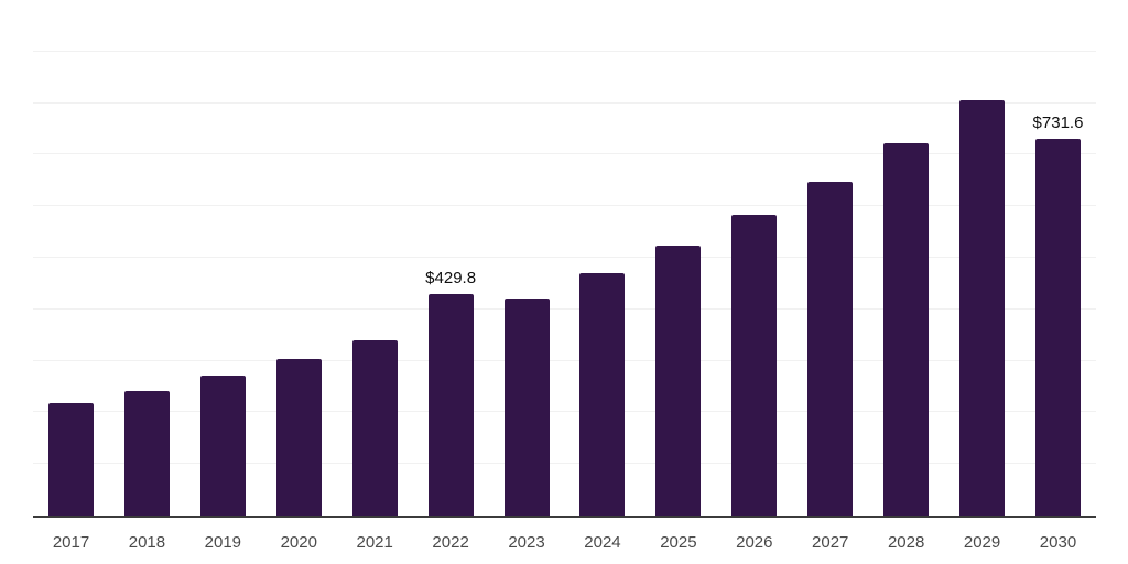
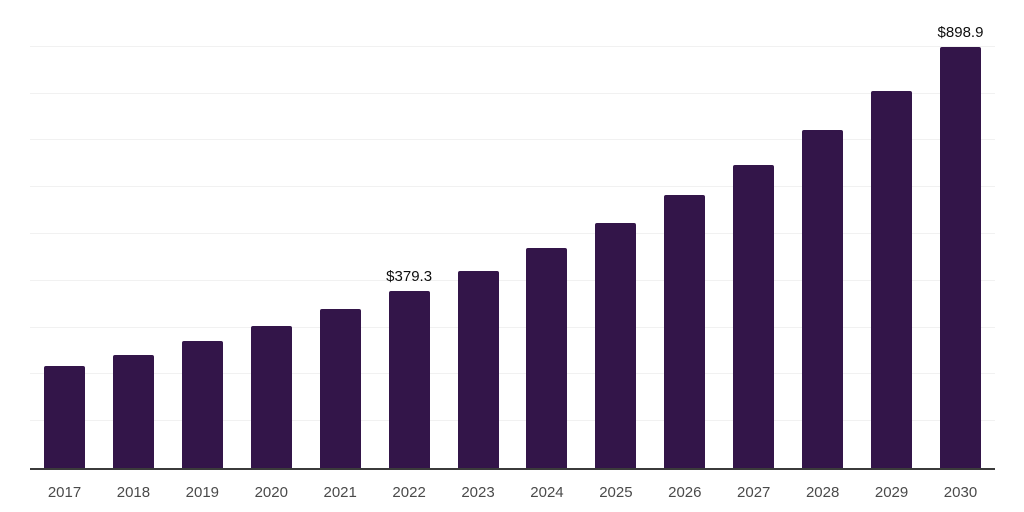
2022: $429.8 -> $379.3
2030: $731.6 -> $898.9
